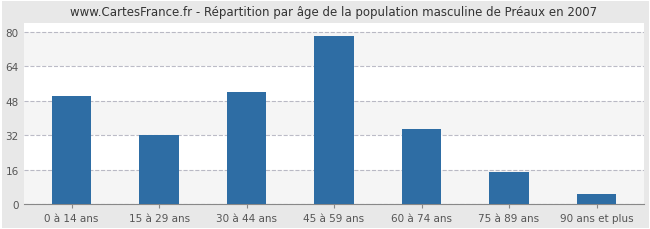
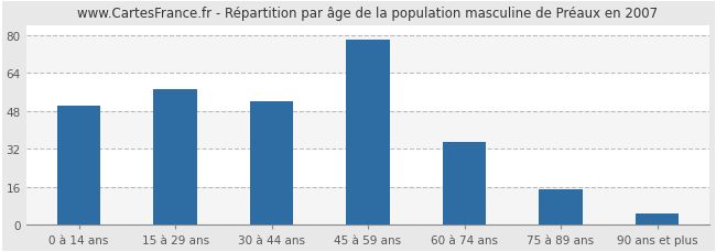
15 à 29 ans: 32 -> 57
